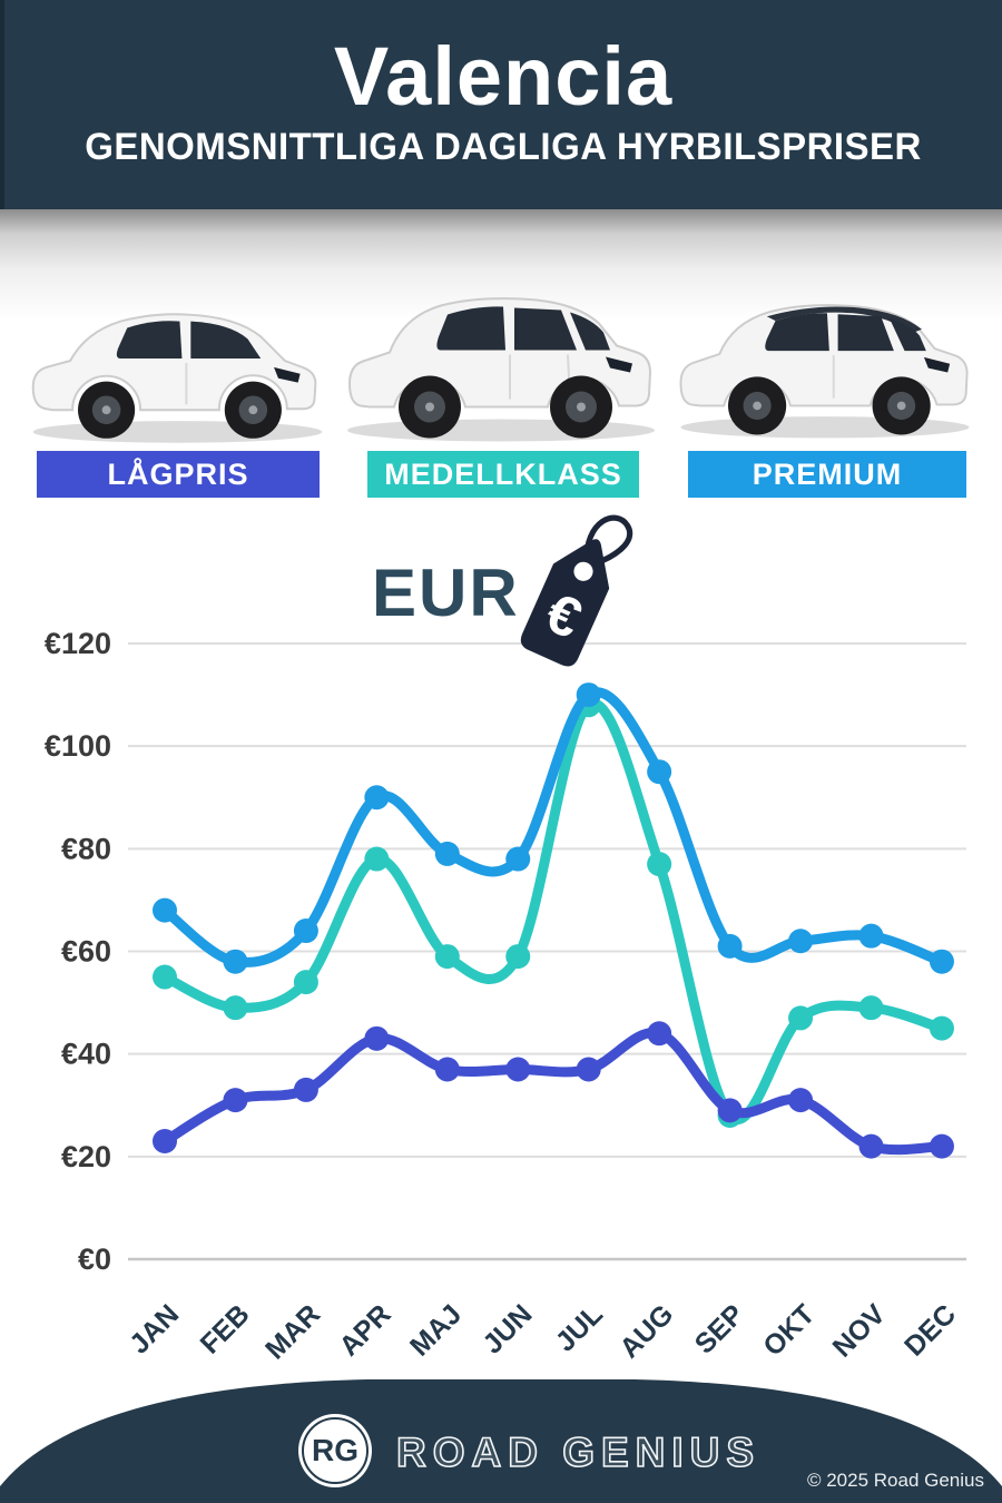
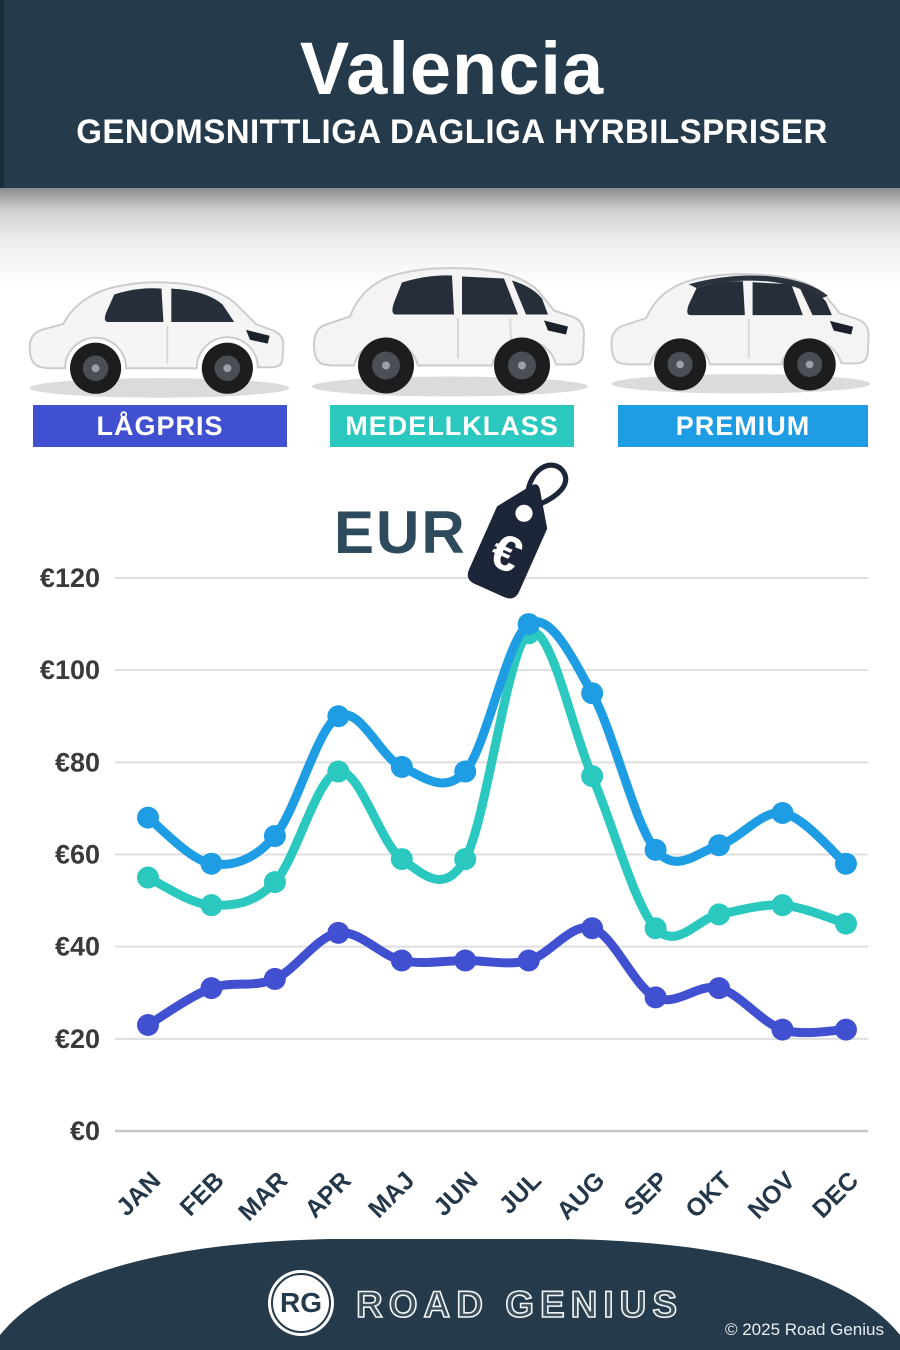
MEDELLKLASS/SEP: €28 -> €44
PREMIUM/NOV: €63 -> €69
